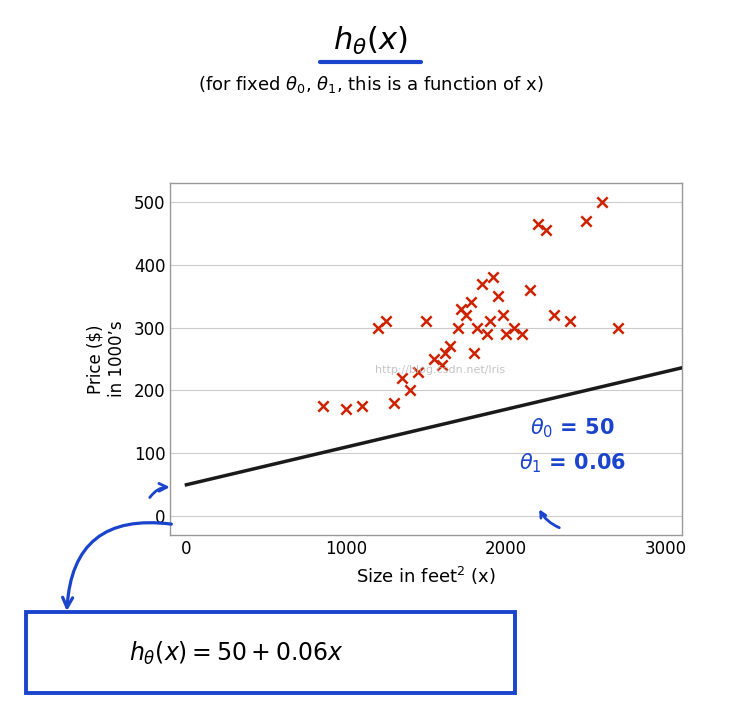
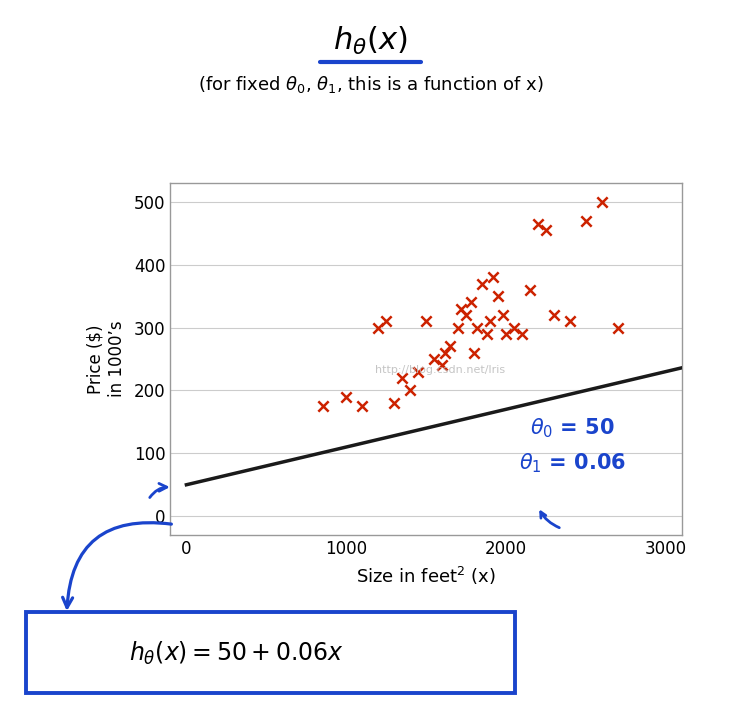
1000: 170 -> 190
